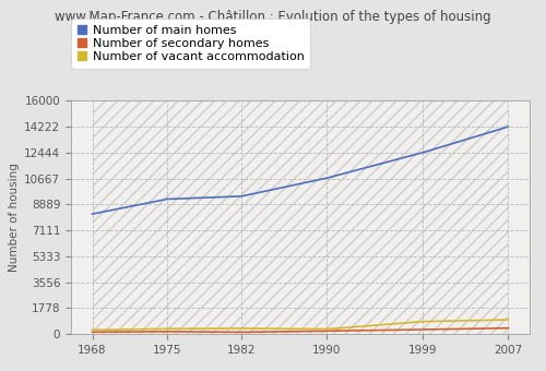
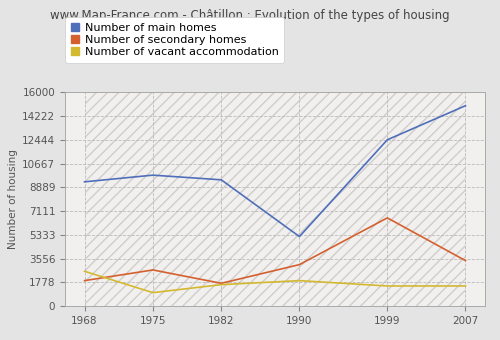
Number of main homes/1968: 8200 -> 9300
Number of secondary homes/1968: 100 -> 1900
Number of vacant accommodation/1968: 300 -> 2600
Number of main homes/1975: 9200 -> 9800
Number of secondary homes/1975: 200 -> 2700
Number of vacant accommodation/1975: 400 -> 1000
Number of secondary homes/1982: 100 -> 1700
Number of vacant accommodation/1982: 400 -> 1600
Number of main homes/1990: 10700 -> 5200
Number of secondary homes/1990: 200 -> 3100
Number of vacant accommodation/1990: 300 -> 1900
Number of secondary homes/1999: 300 -> 6600
Number of vacant accommodation/1999: 800 -> 1500
Number of main homes/2007: 14200 -> 15000
Number of secondary homes/2007: 400 -> 3400
Number of vacant accommodation/2007: 1000 -> 1500
